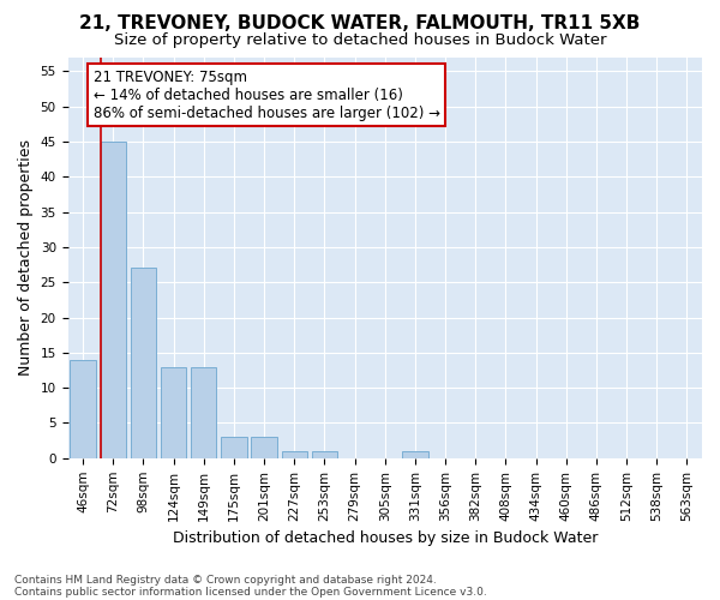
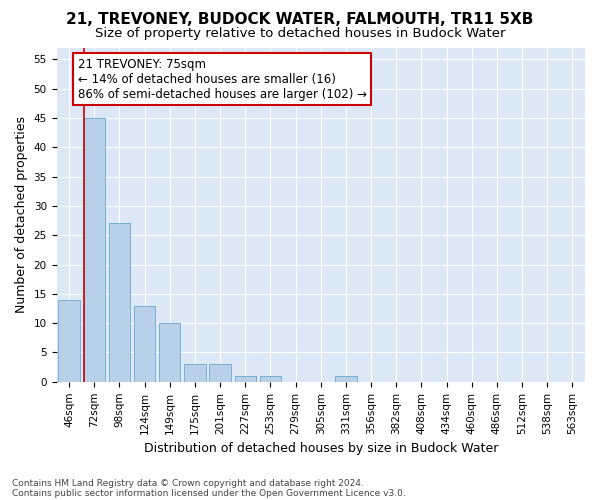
149sqm: 13 -> 10
